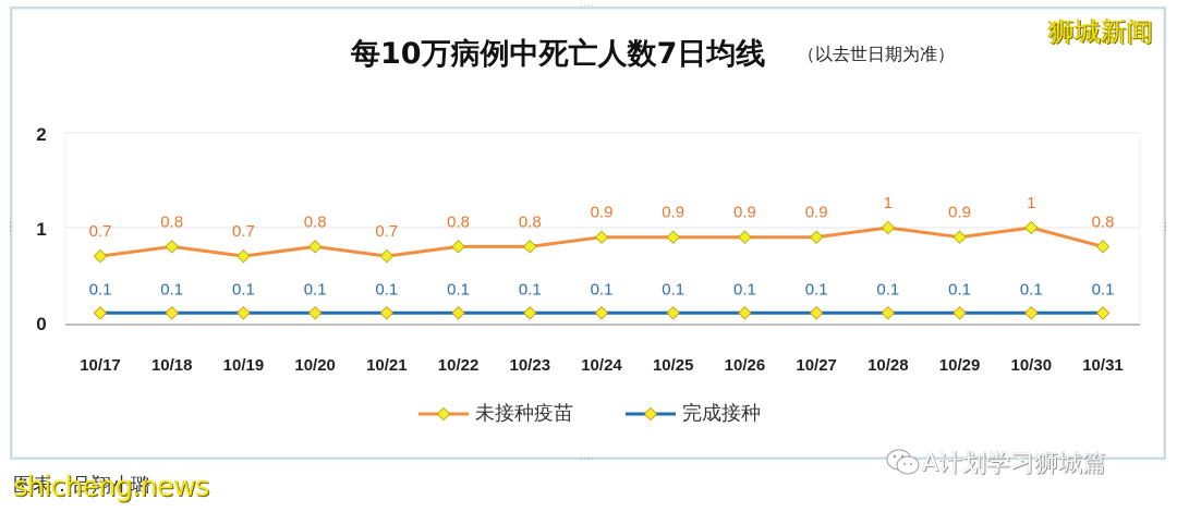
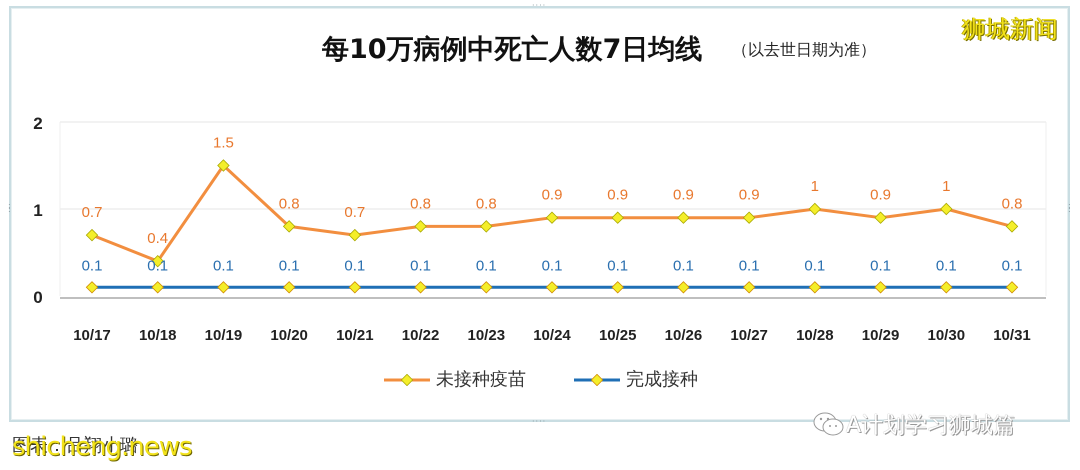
未接种疫苗/10/18: 0.8 -> 0.4
未接种疫苗/10/19: 0.7 -> 1.5
